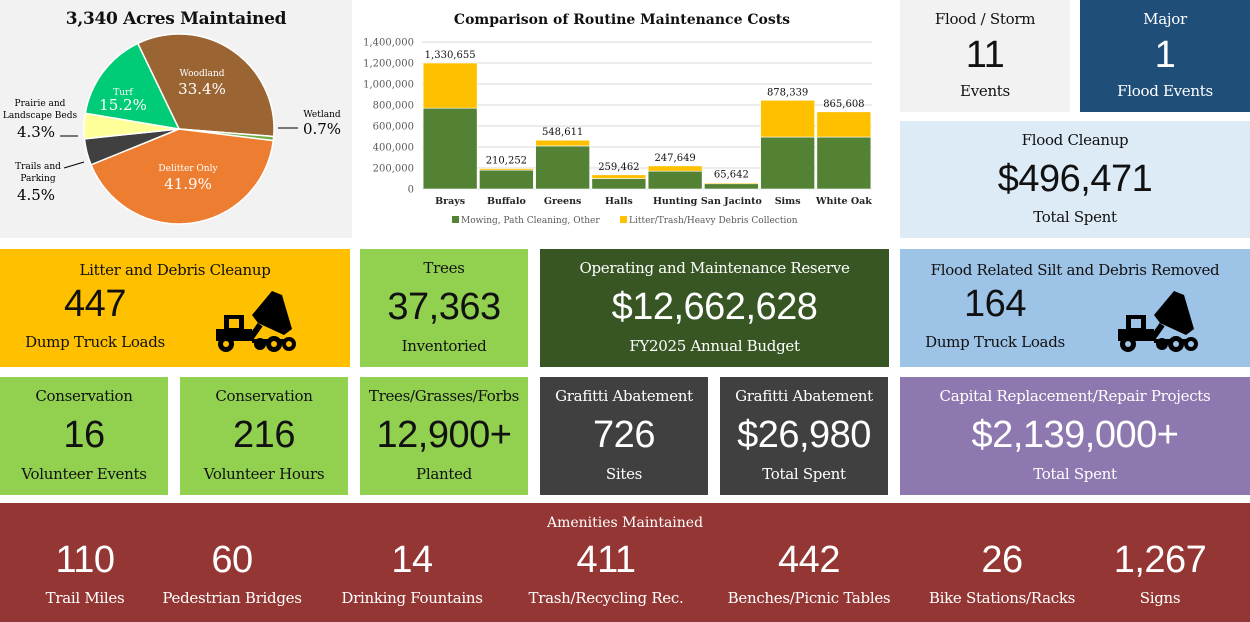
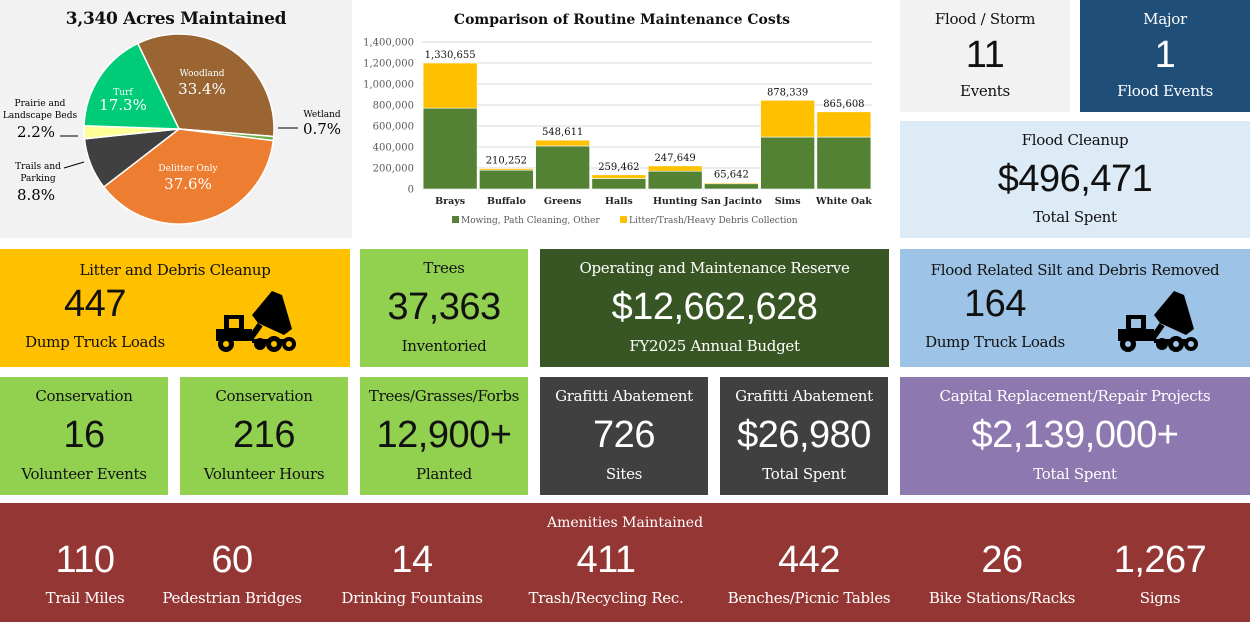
3,340 Acres Maintained/Delitter Only: 41.9% -> 37.6%
3,340 Acres Maintained/Trails and Parking: 4.5% -> 8.8%
3,340 Acres Maintained/Prairie and Landscape Beds: 4.3% -> 2.2%
3,340 Acres Maintained/Turf: 15.2% -> 17.3%
